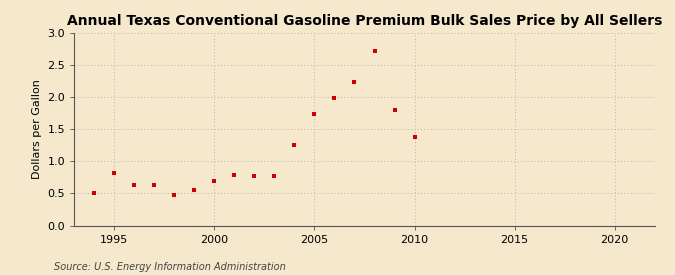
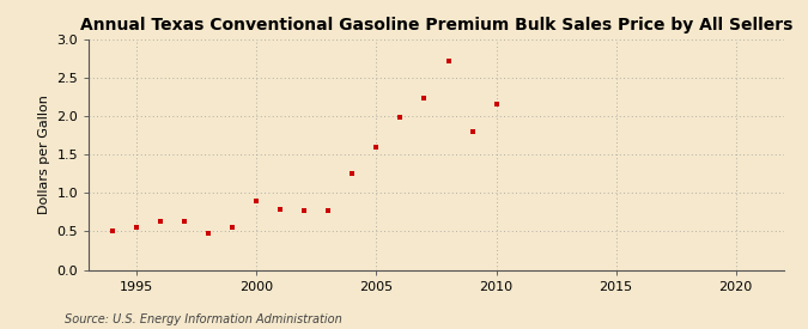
1995: 0.82 -> 0.55
2000: 0.70 -> 0.90
2005: 1.74 -> 1.60
2010: 1.38 -> 2.16
